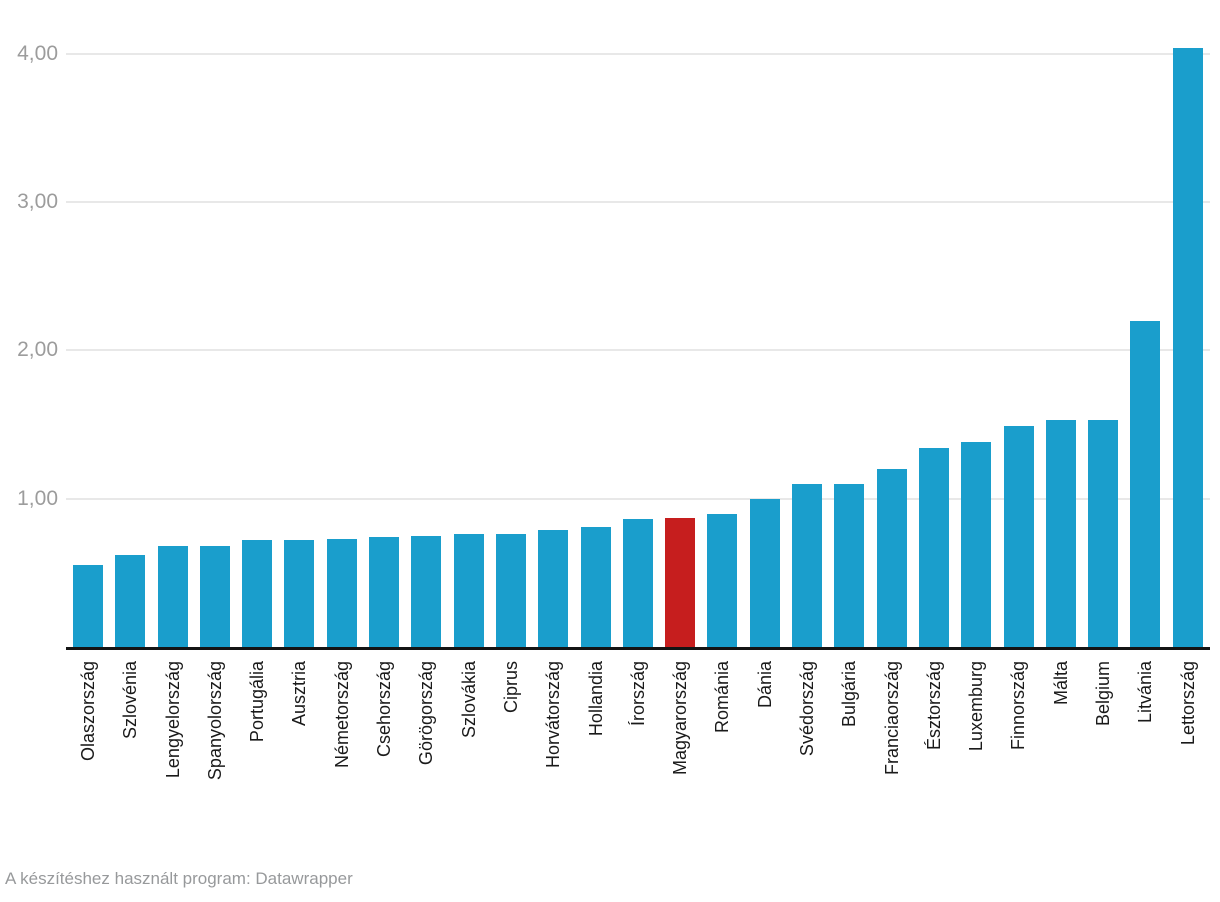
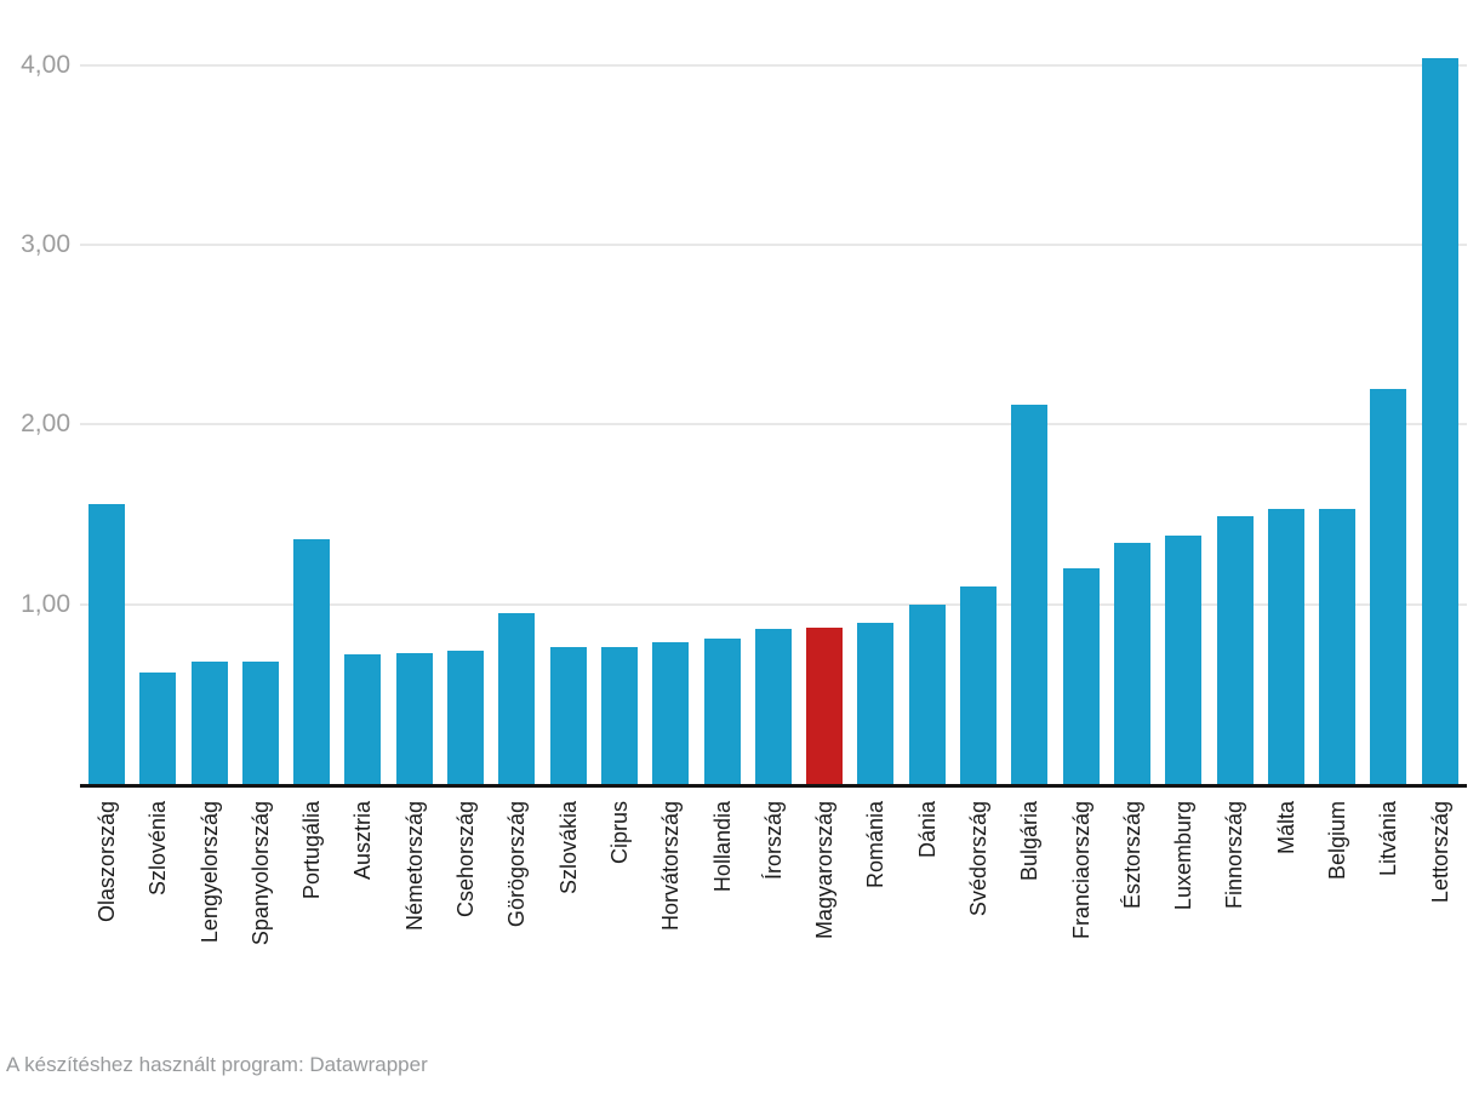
Olaszország: 0,55 -> 1,56
Portugália: 0,72 -> 1,36
Görögország: 0,75 -> 0,95
Bulgária: 1,10 -> 2,11
